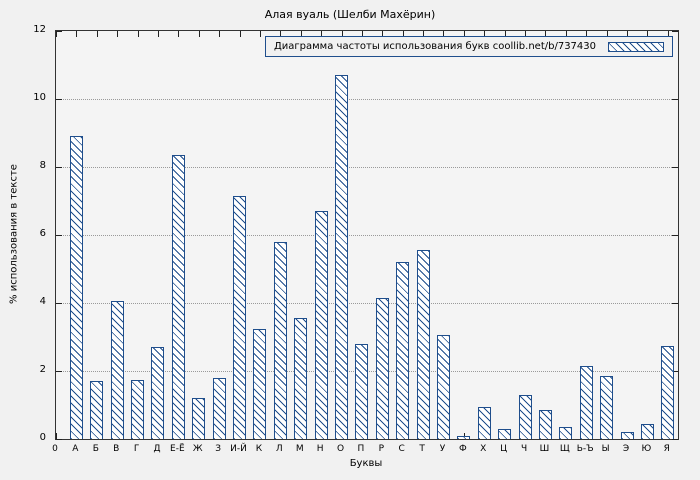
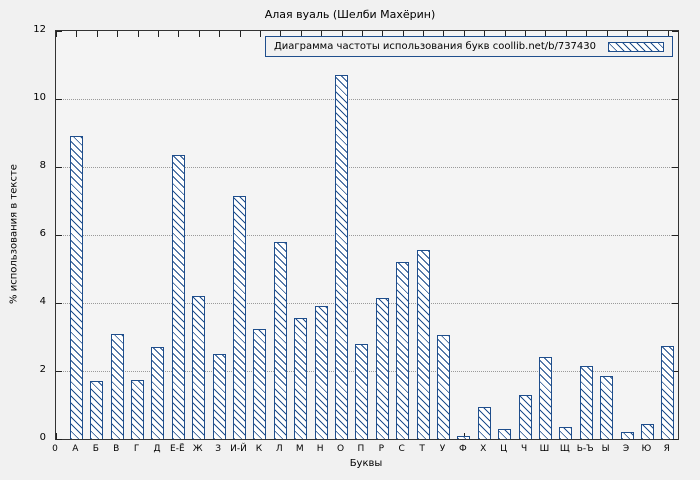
В: 4.0 -> 3.1
Ж: 1.2 -> 4.2
З: 1.8 -> 2.5
Н: 6.7 -> 3.9
Ш: 0.8 -> 2.4
